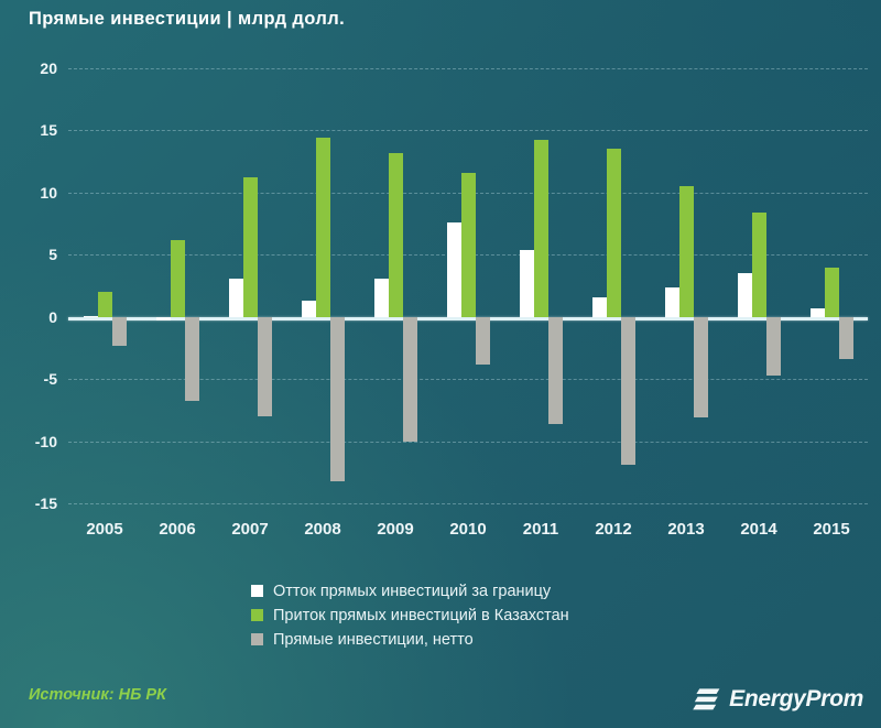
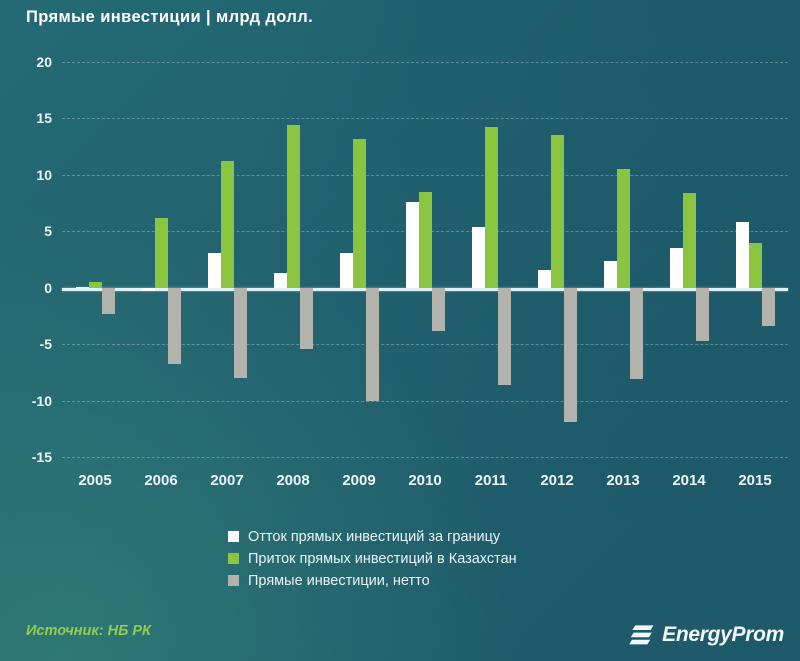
Приток прямых инвестиций в Казахстан/2005: 2.0 -> 0.5
Прямые инвестиции, нетто/2008: -13.2 -> -5.4
Приток прямых инвестиций в Казахстан/2010: 11.6 -> 8.5
Отток прямых инвестиций за границу/2015: 0.7 -> 5.8
